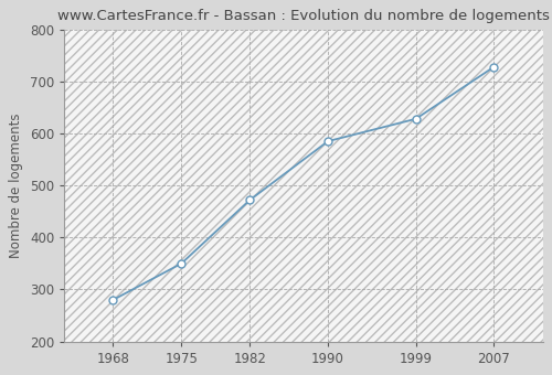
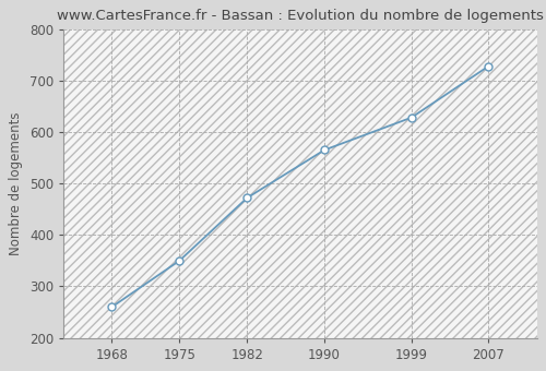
1968: 280 -> 260
1990: 585 -> 565
